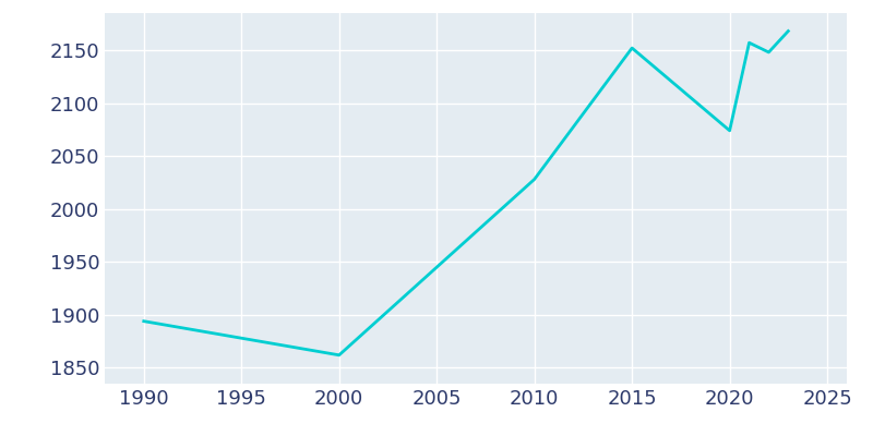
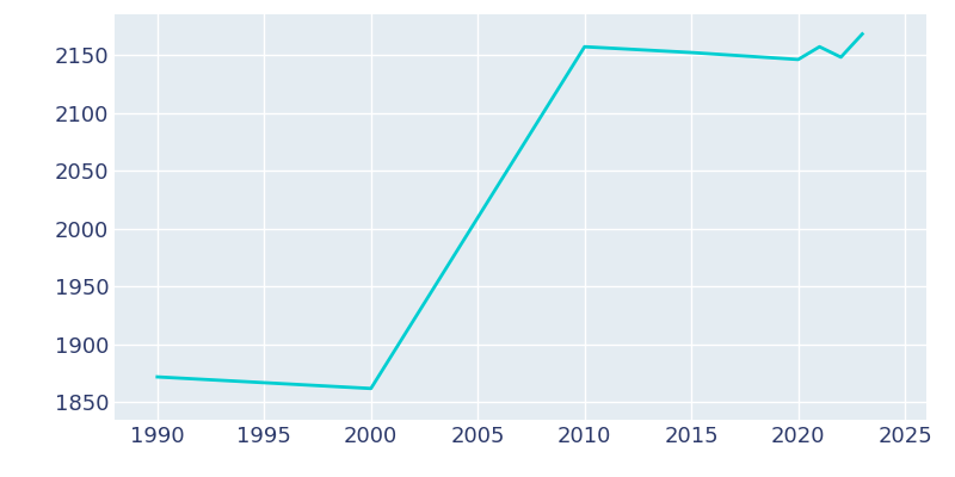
1990: 1894 -> 1872
2010: 2028 -> 2157
2020: 2074 -> 2146
